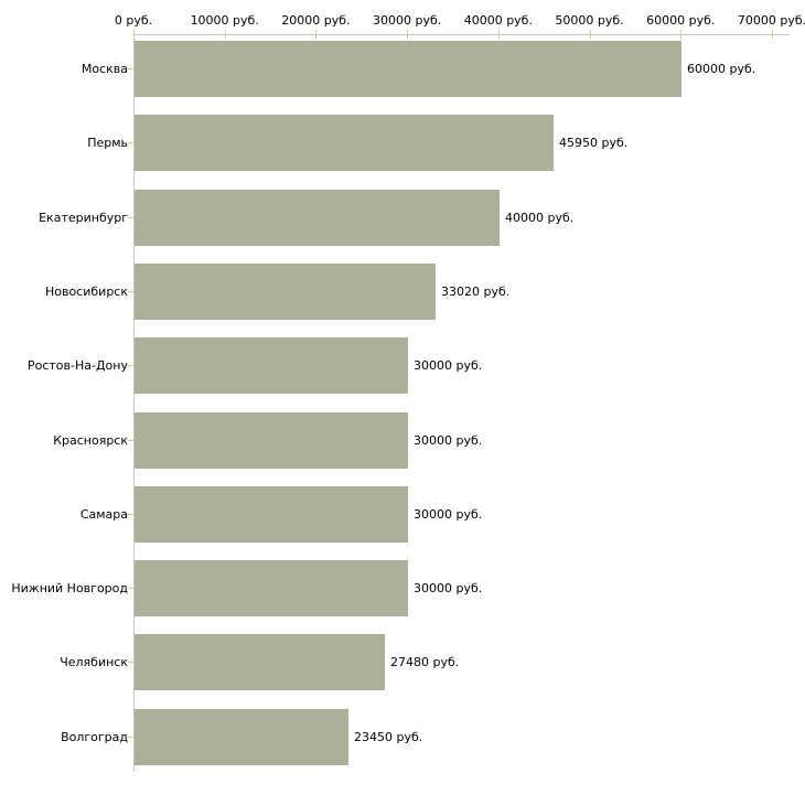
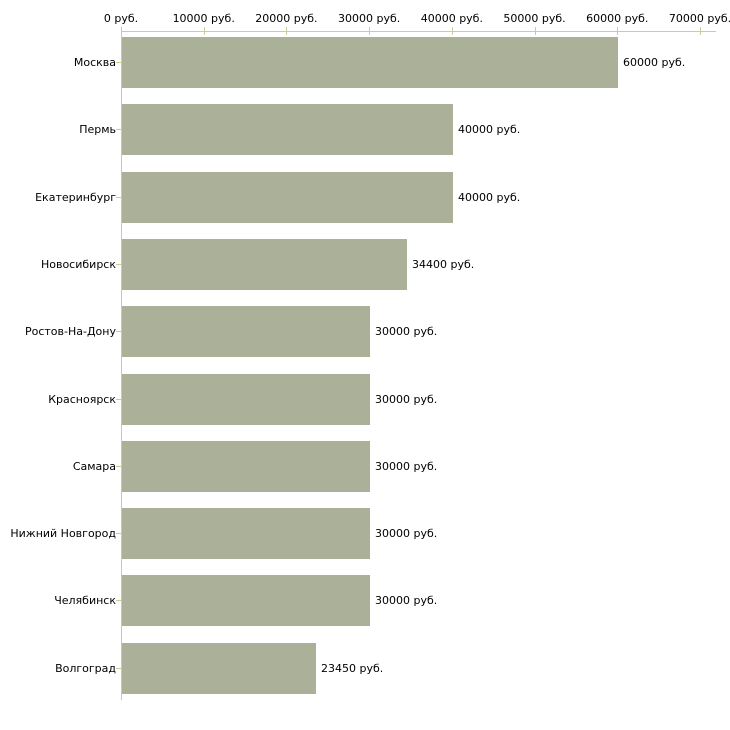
Пермь: 45950 -> 40000
Новосибирск: 33020 -> 34400
Челябинск: 27480 -> 30000
